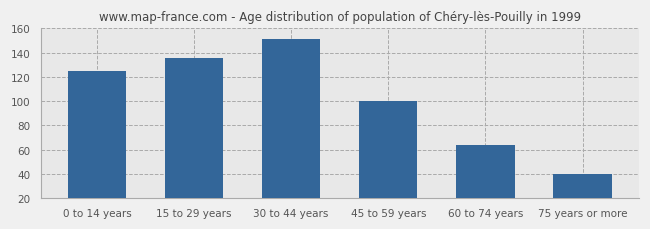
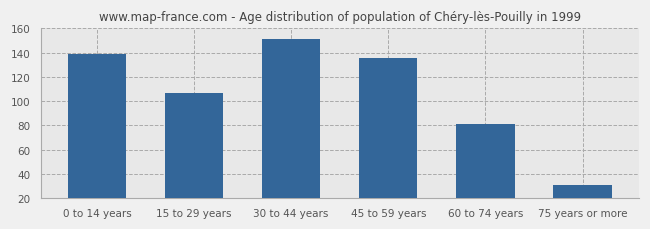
0 to 14 years: 125 -> 139
15 to 29 years: 136 -> 107
45 to 59 years: 100 -> 136
60 to 74 years: 64 -> 81
75 years or more: 40 -> 31
